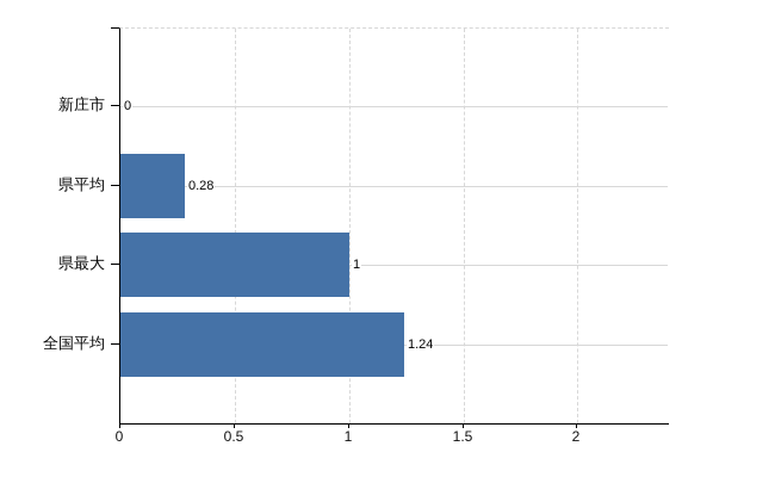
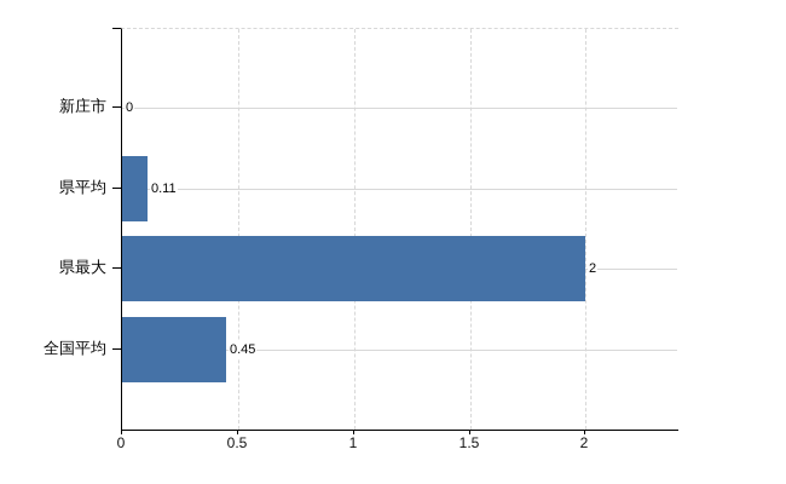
県平均: 0.28 -> 0.11
県最大: 1 -> 2
全国平均: 1.24 -> 0.45
